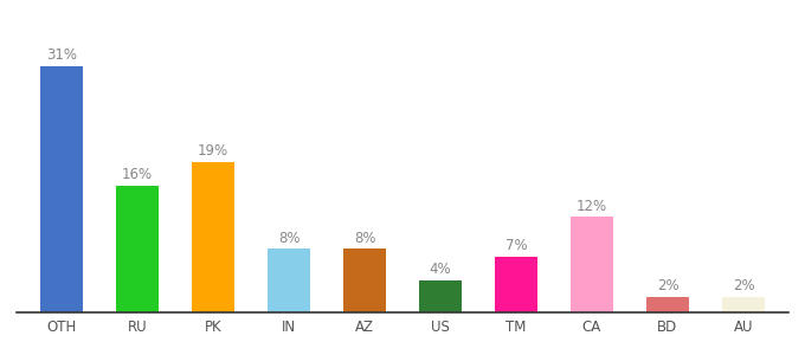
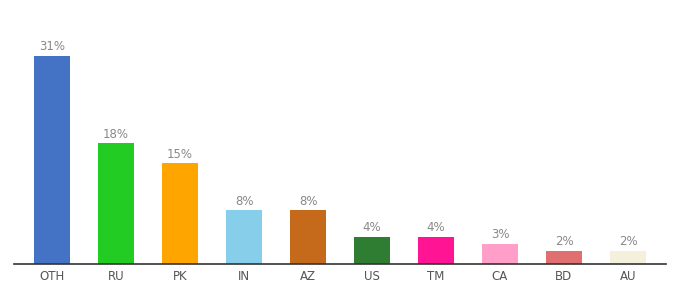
RU: 16% -> 18%
PK: 19% -> 15%
TM: 7% -> 4%
CA: 12% -> 3%
